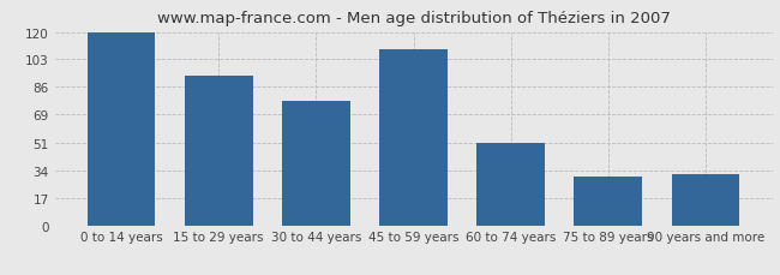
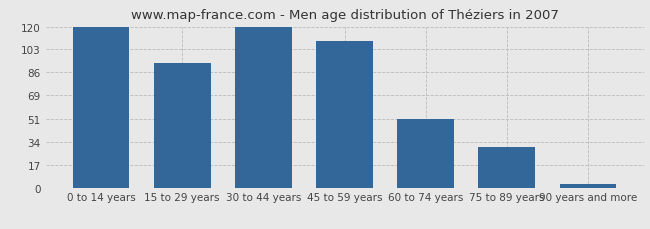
30 to 44 years: 77 -> 120
90 years and more: 32 -> 3
